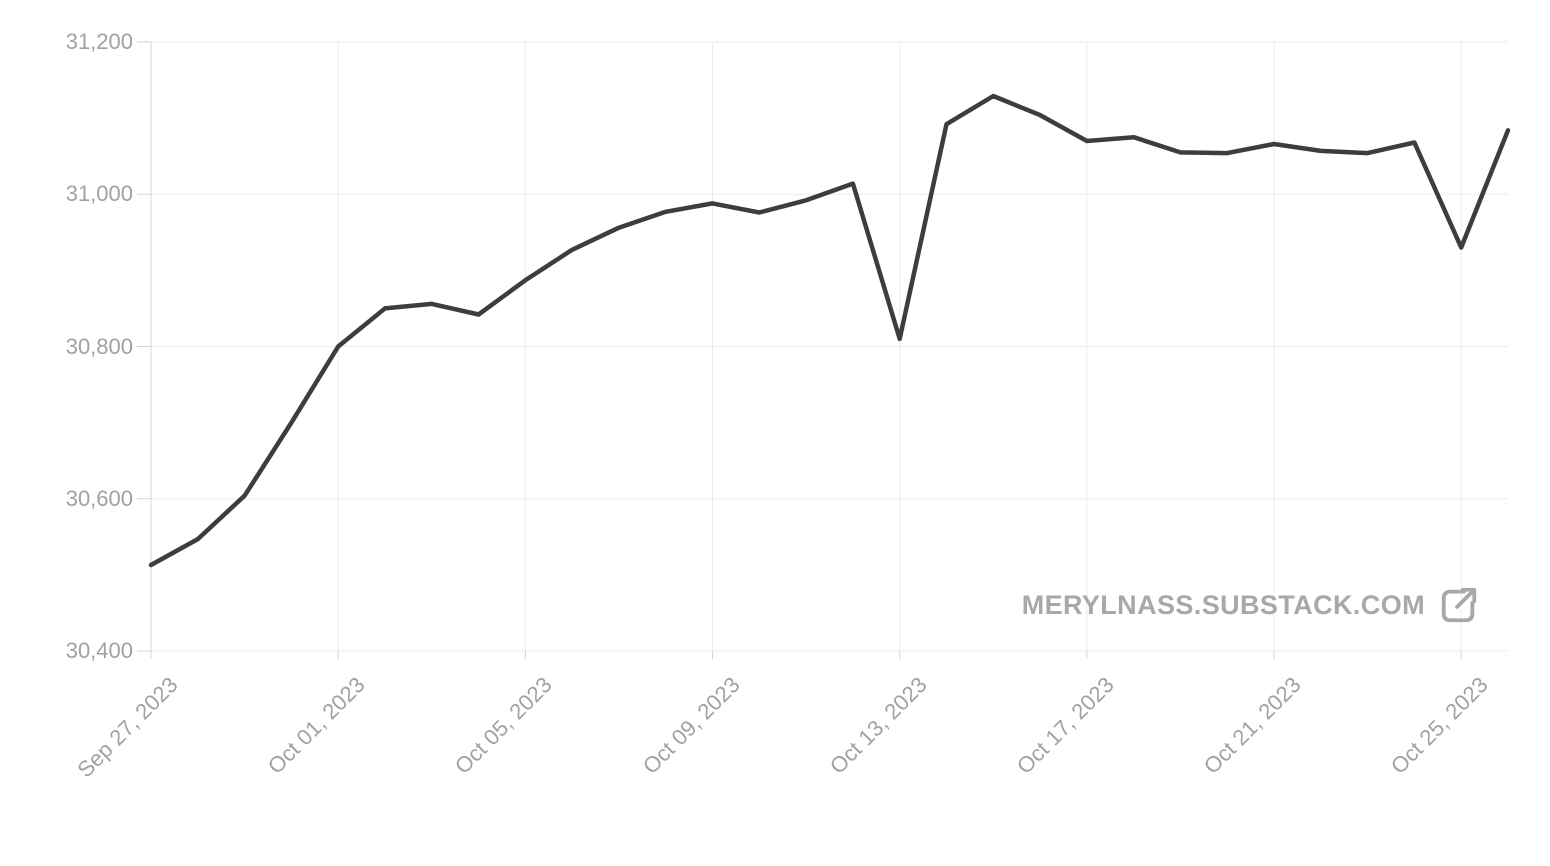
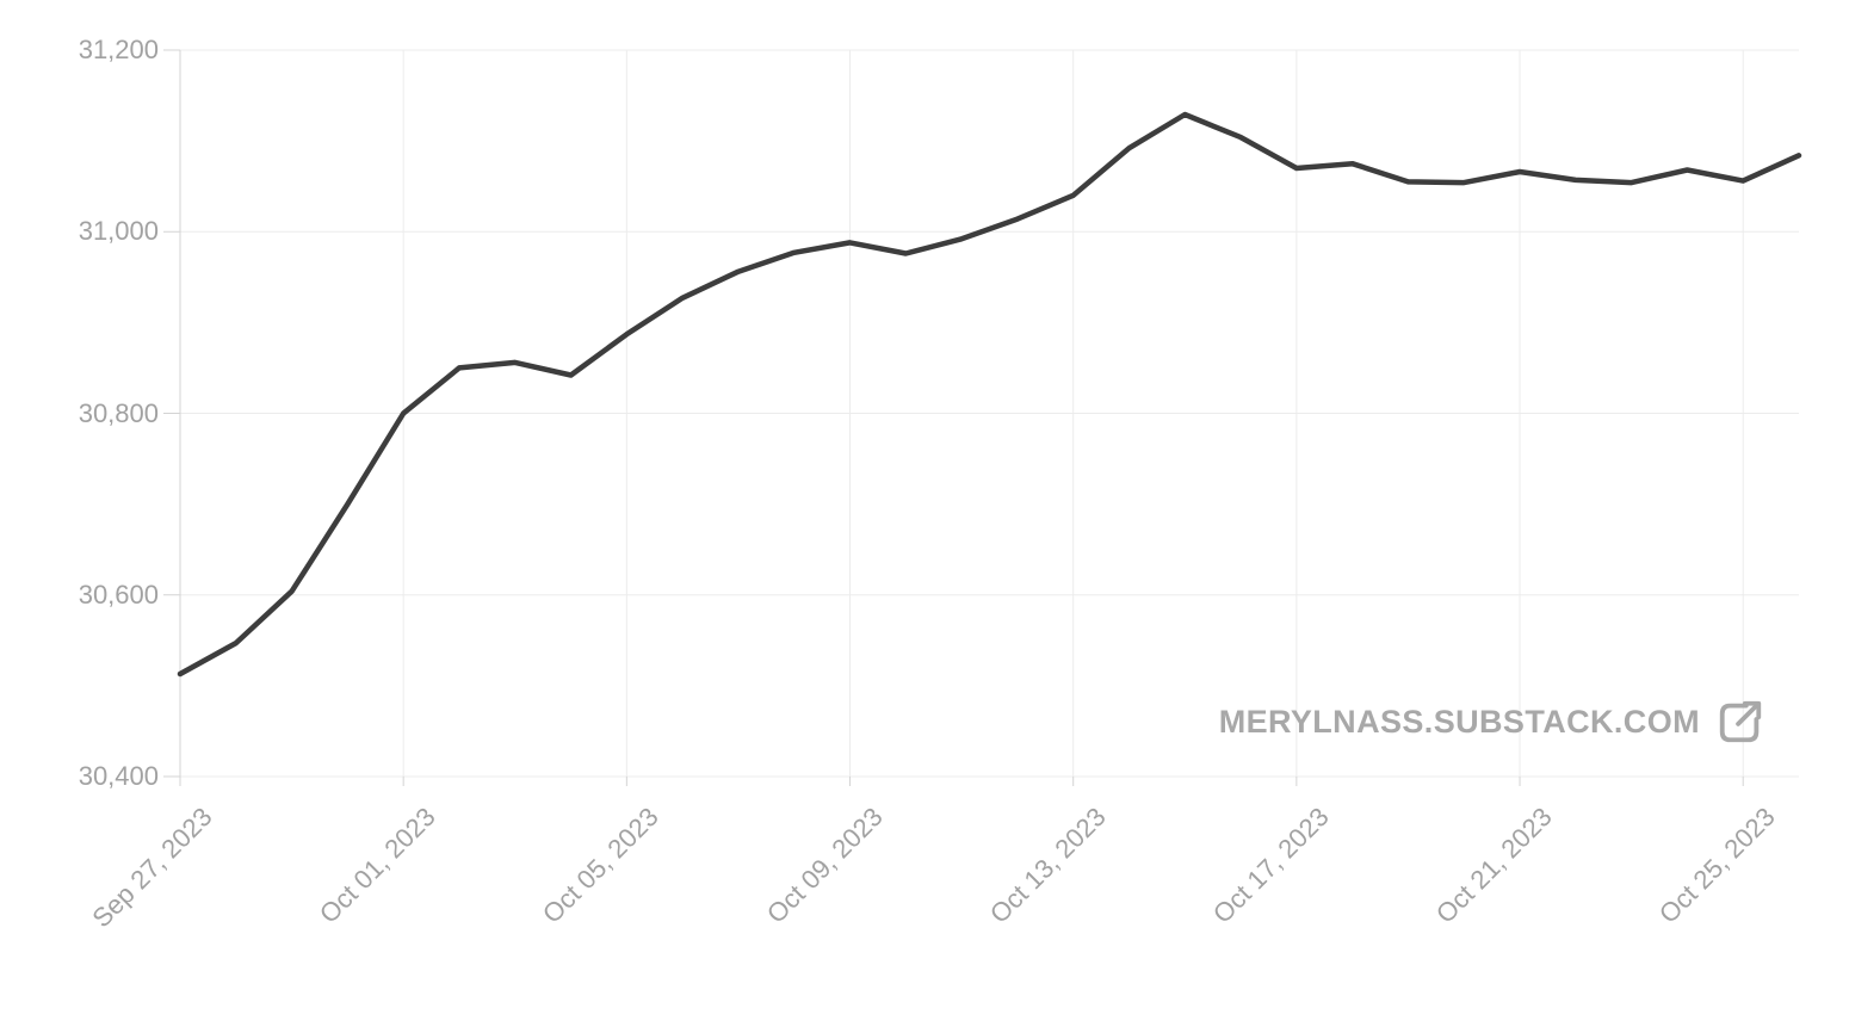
Oct 13, 2023: 30810 -> 31040
Oct 25, 2023: 30930 -> 31060
